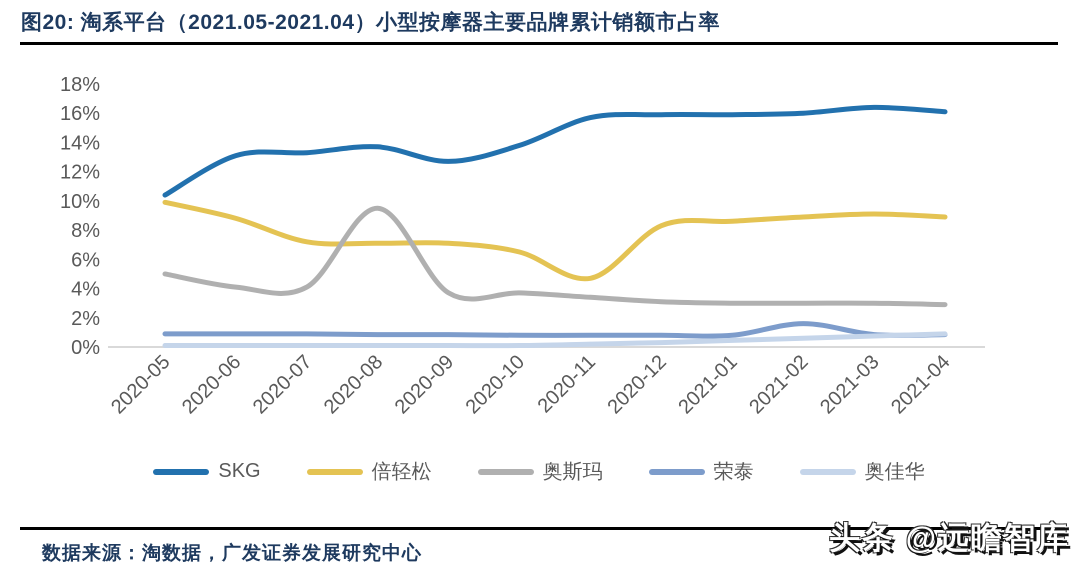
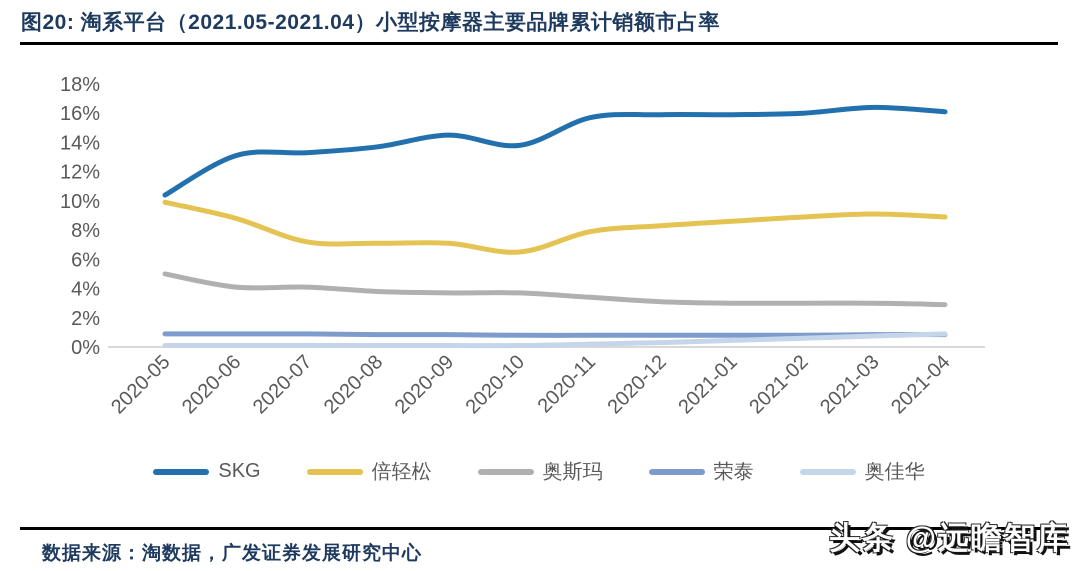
奥斯玛/2020-08: 9.5% -> 3.8%
SKG/2020-09: 12.7% -> 14.5%
倍轻松/2020-11: 4.7% -> 7.9%
荣泰/2021-02: 1.6% -> 0.8%
